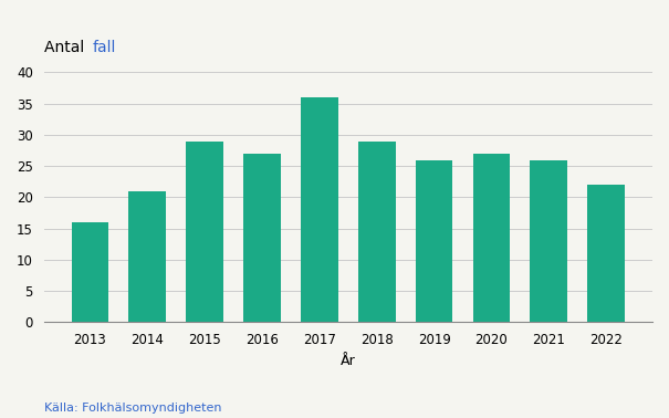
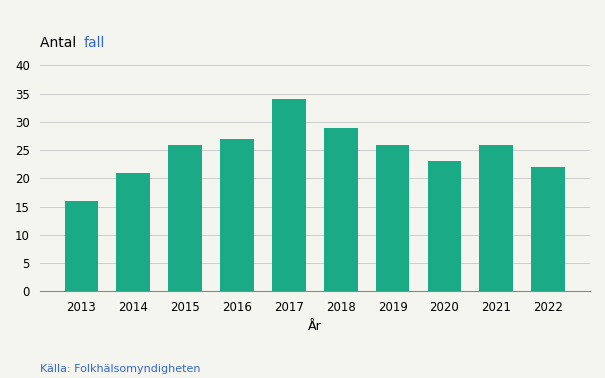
2015: 29 -> 26
2017: 36 -> 34
2020: 27 -> 23
